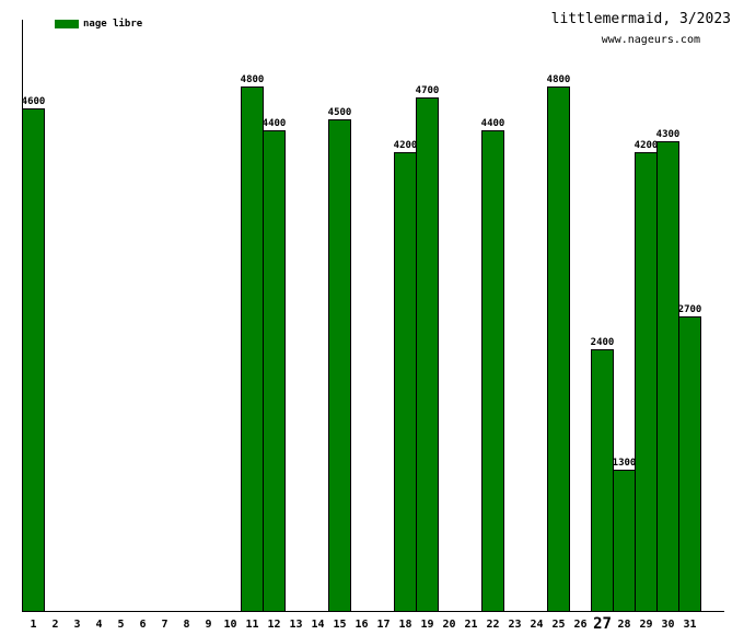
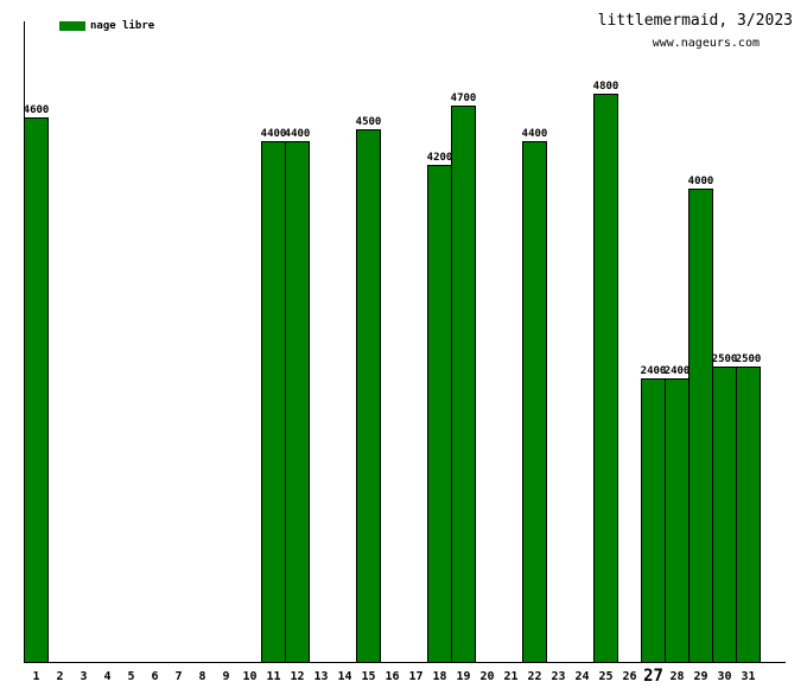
11: 4800 -> 4400
28: 1300 -> 2400
29: 4200 -> 4000
30: 4300 -> 2500
31: 2700 -> 2500
